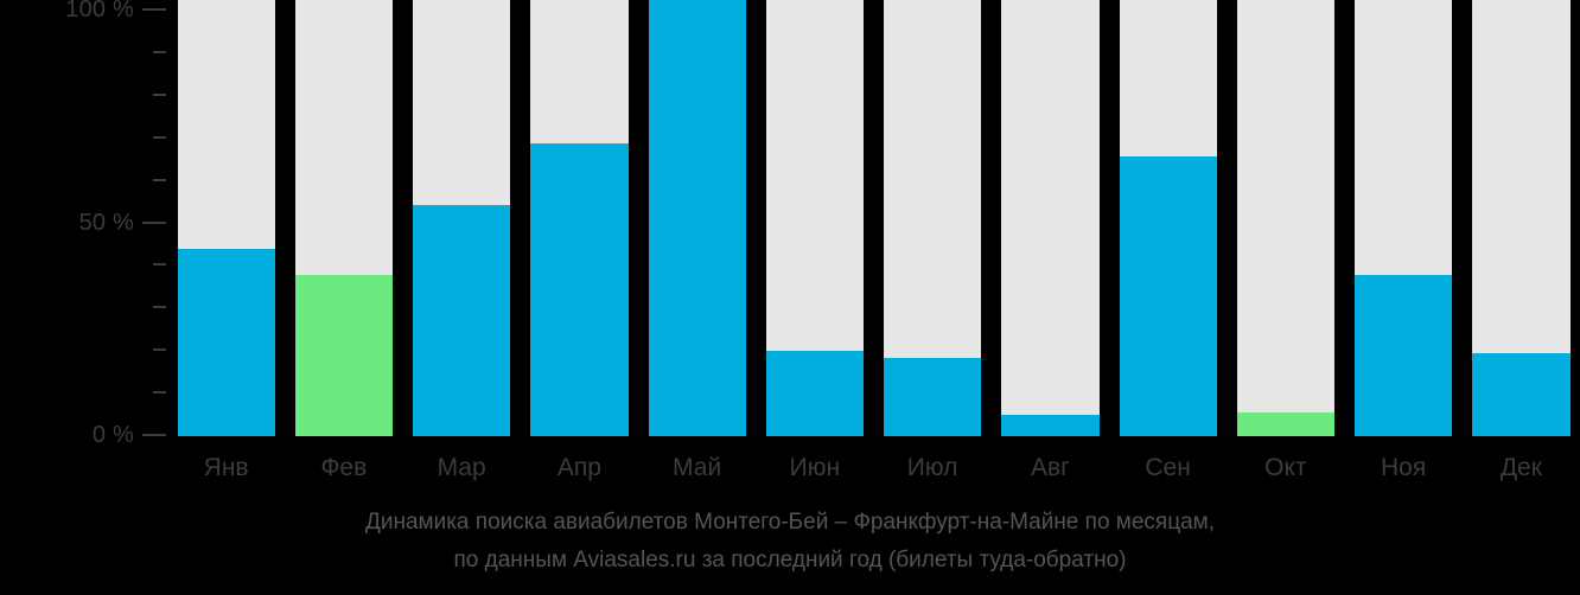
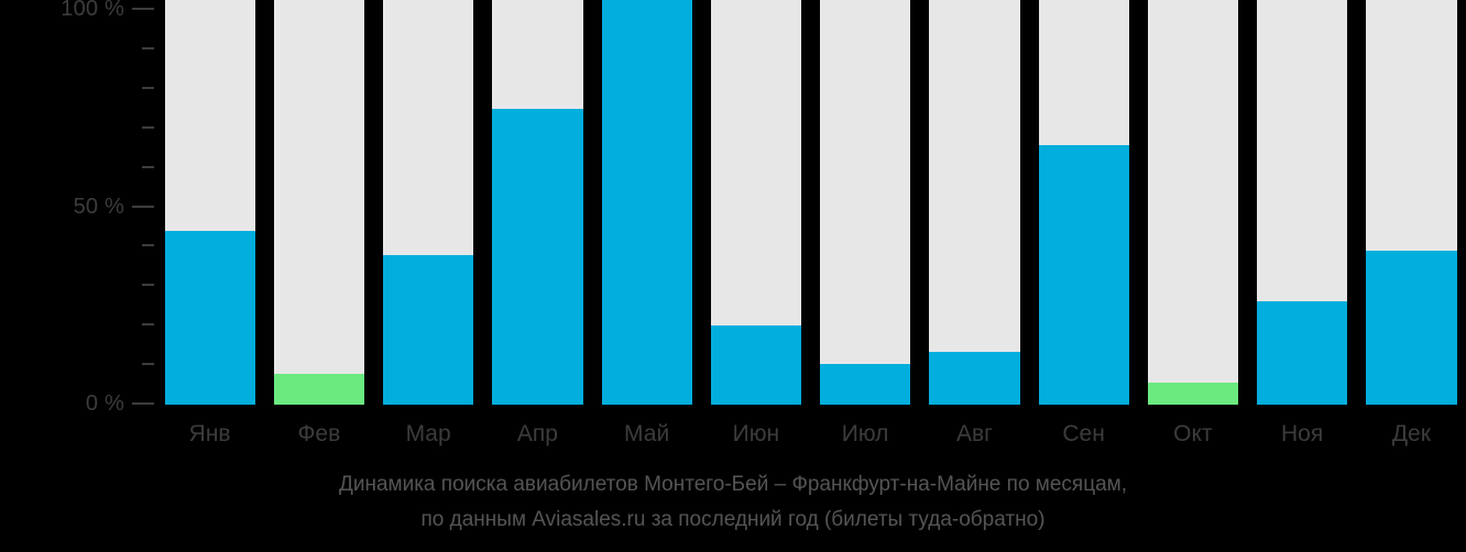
Фев: 37% -> 8%
Мар: 53% -> 37%
Апр: 67% -> 73%
Июл: 18% -> 10%
Авг: 5% -> 13%
Ноя: 37% -> 26%
Дек: 19% -> 38%
